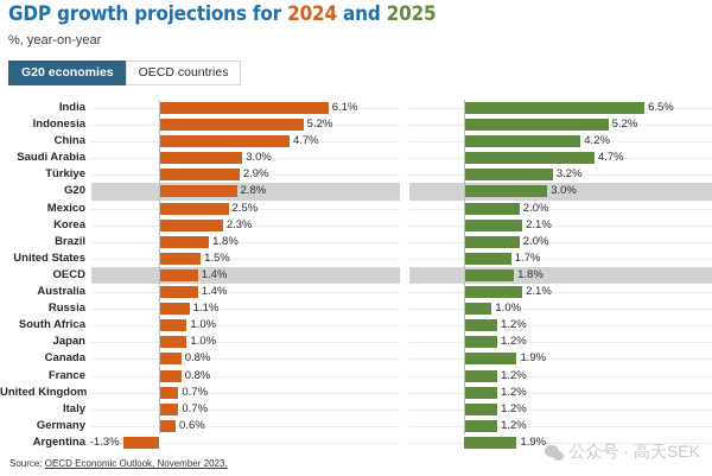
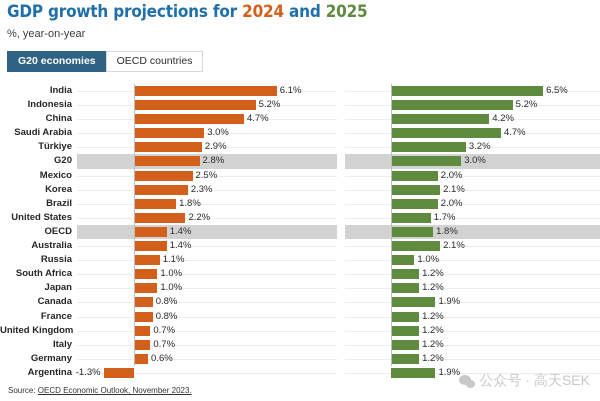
2024/United States: 1.5% -> 2.2%
